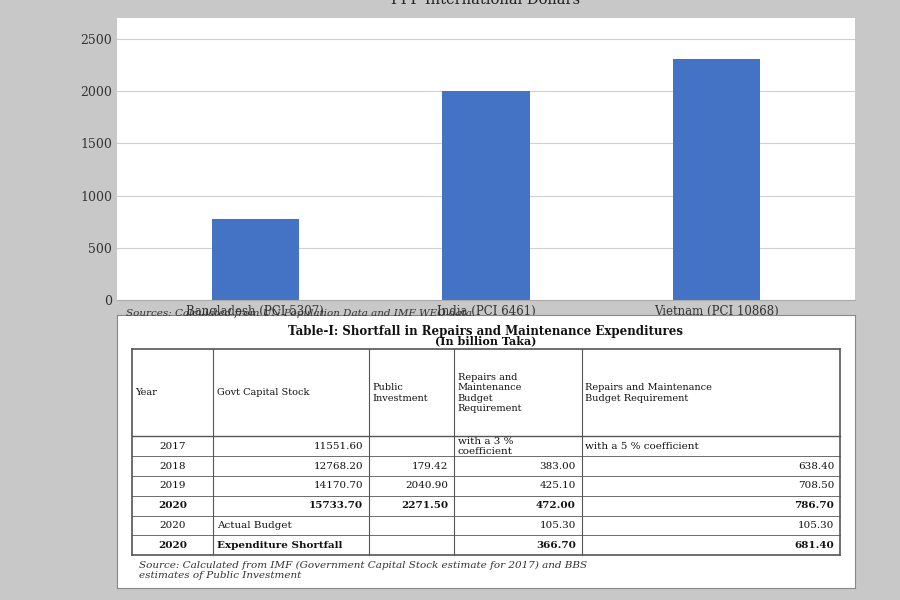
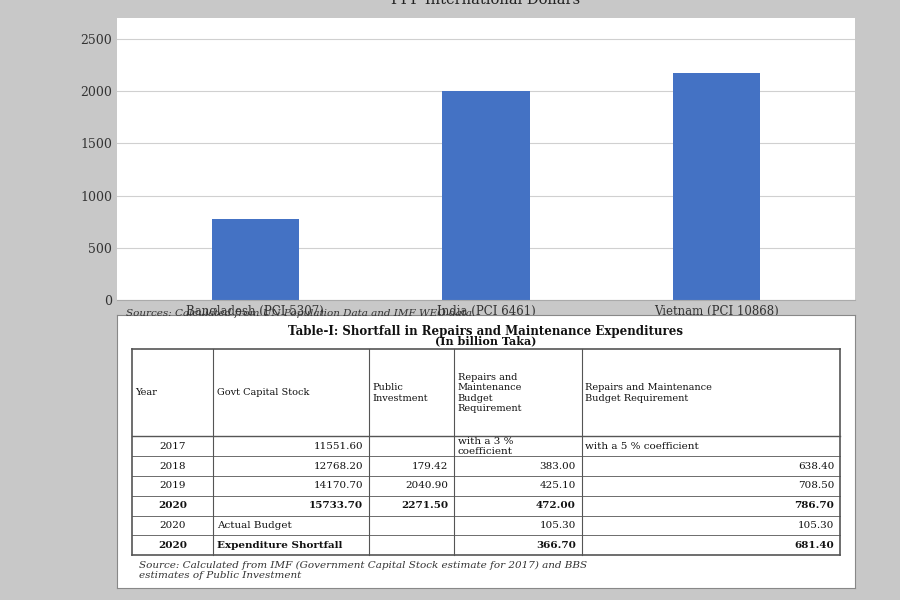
Vietnam (PCI 10868): 2310 -> 2170
